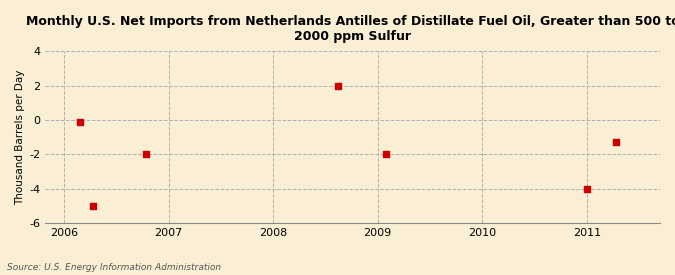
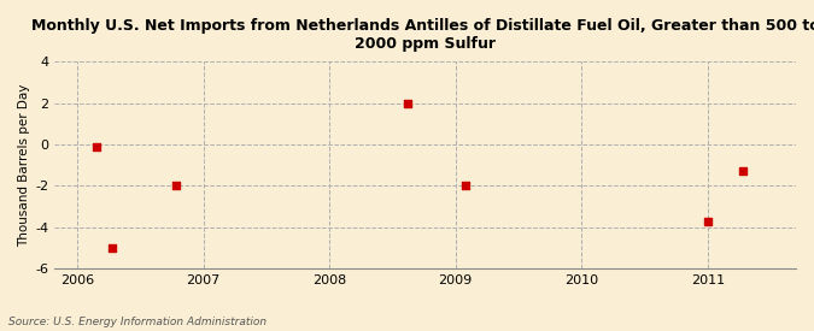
2011: -4.0 -> -3.7
